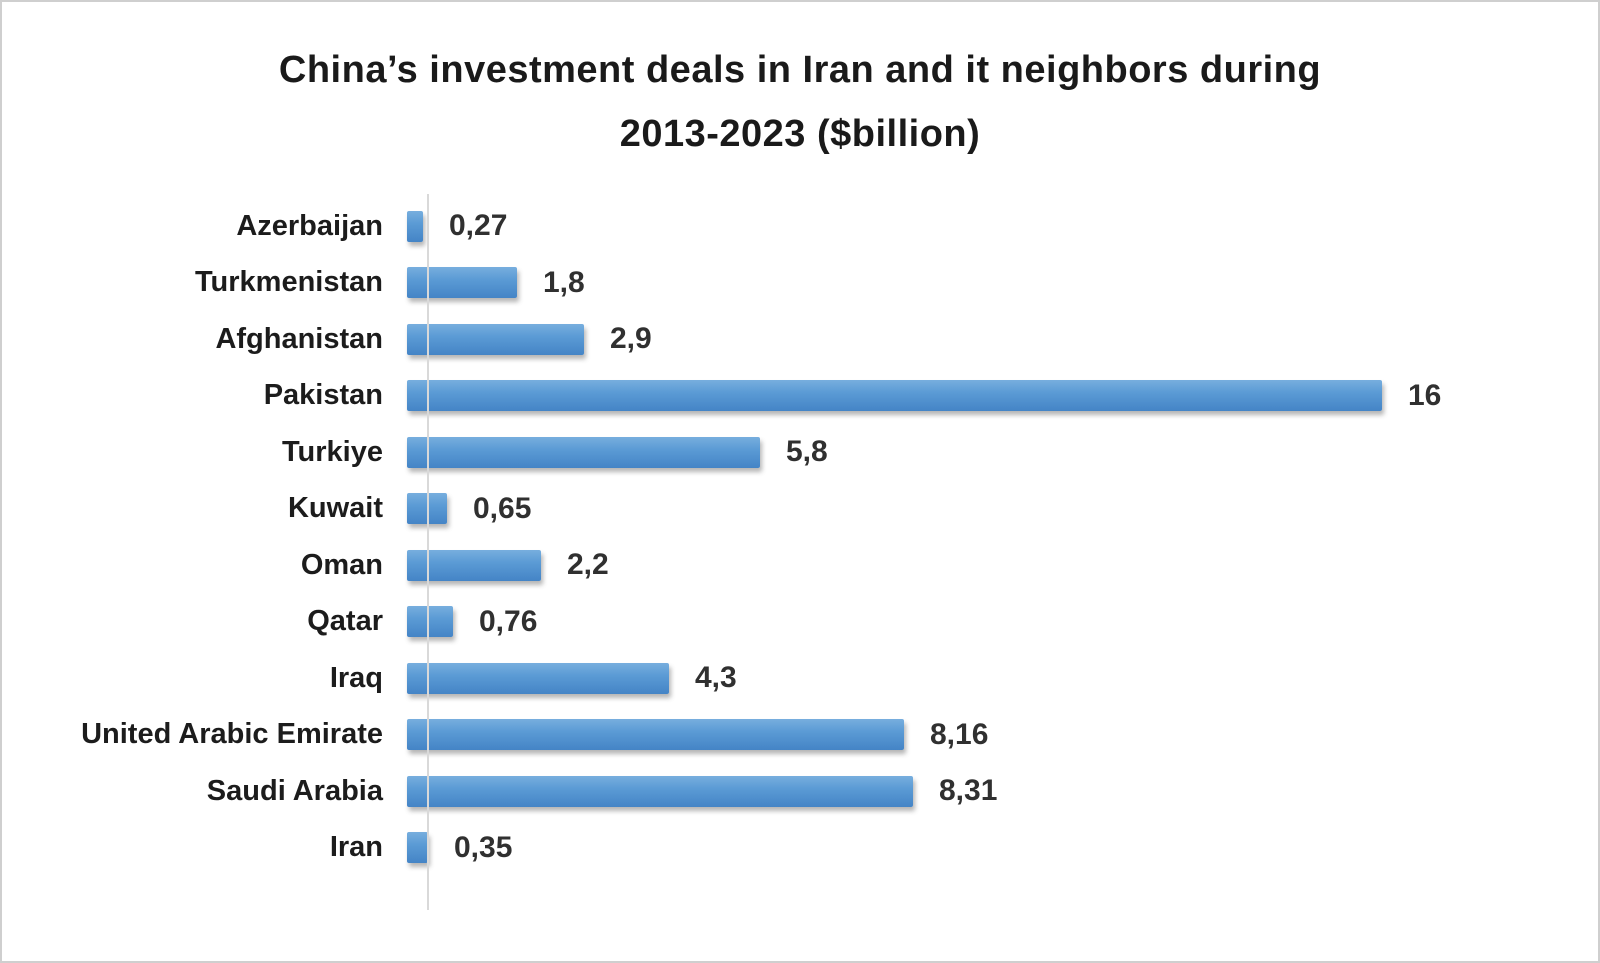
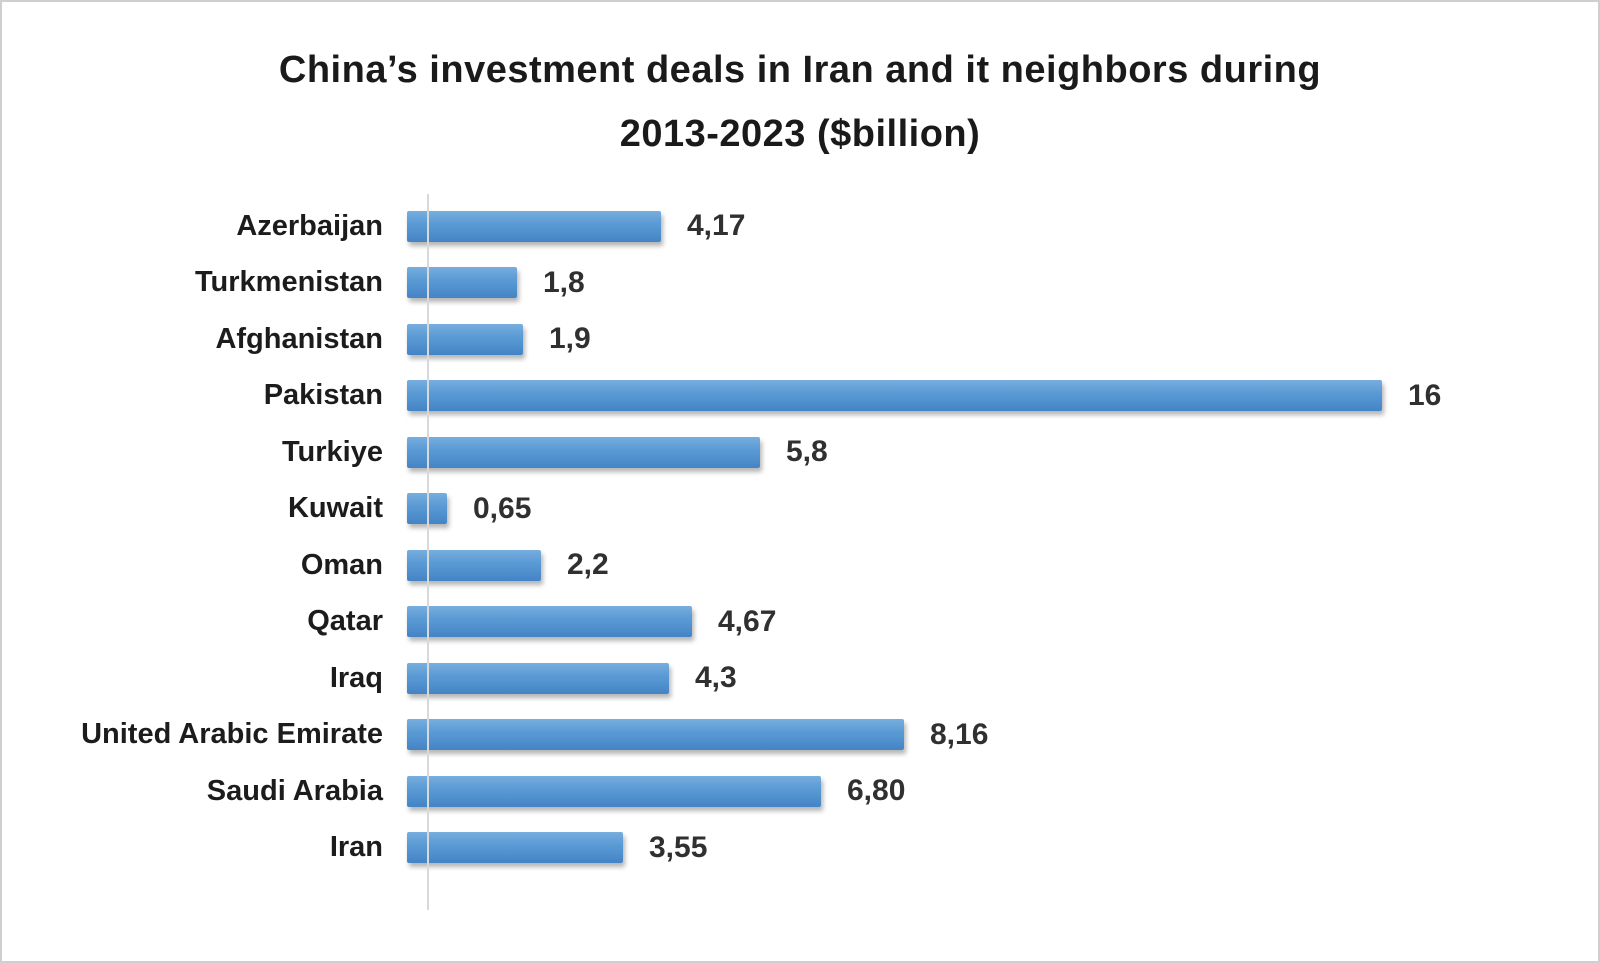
Azerbaijan: 0,27 -> 4,17
Afghanistan: 2,9 -> 1,9
Qatar: 0,76 -> 4,67
Saudi Arabia: 8,31 -> 6,80
Iran: 0,35 -> 3,55
